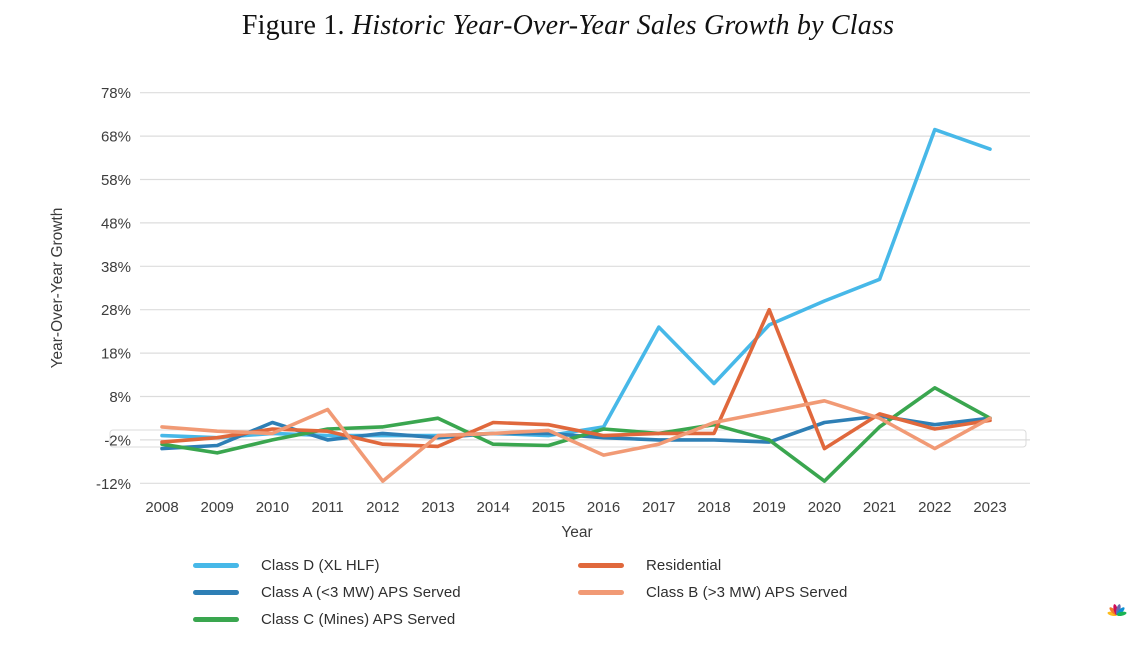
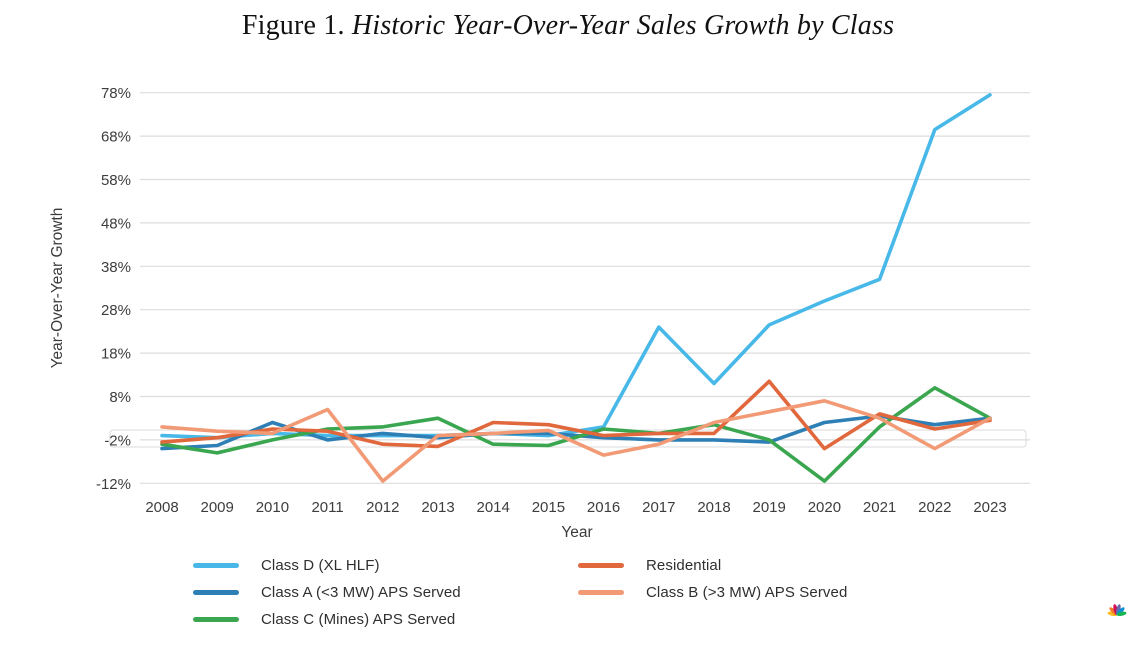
Residential/2019: 28% -> 12%
Class D (XL HLF)/2023: 65% -> 78%
